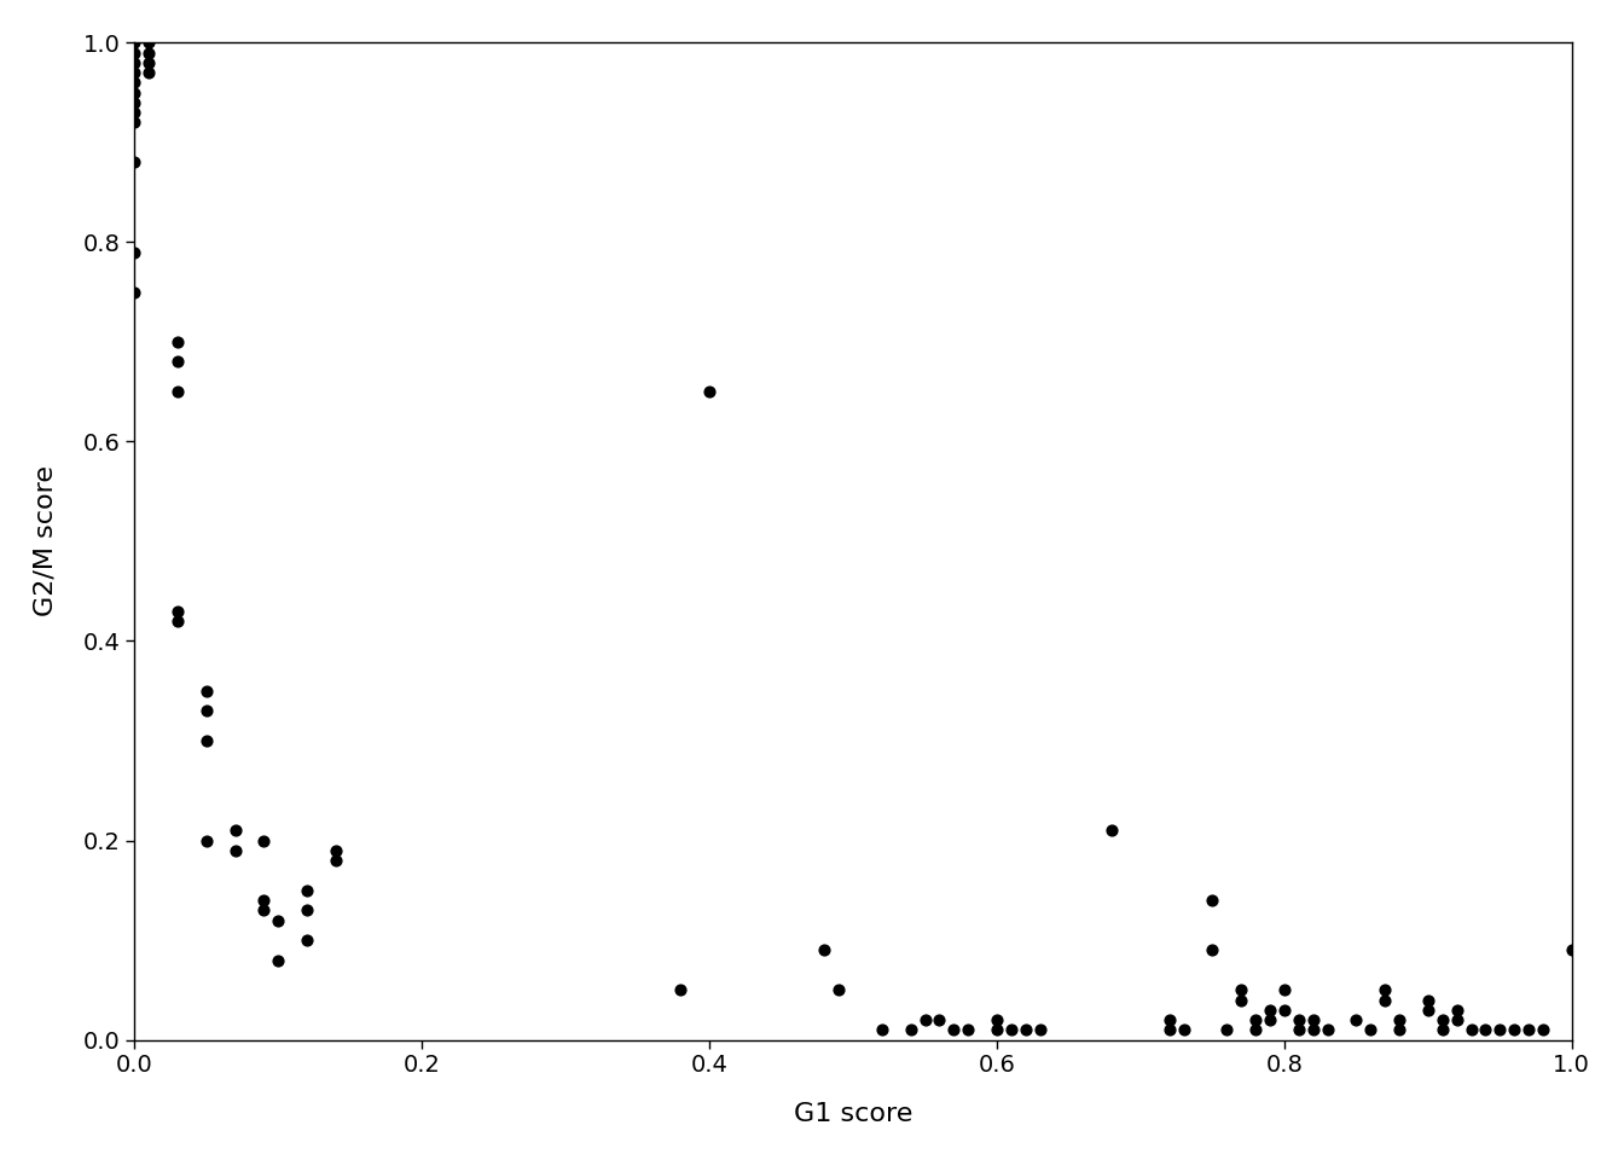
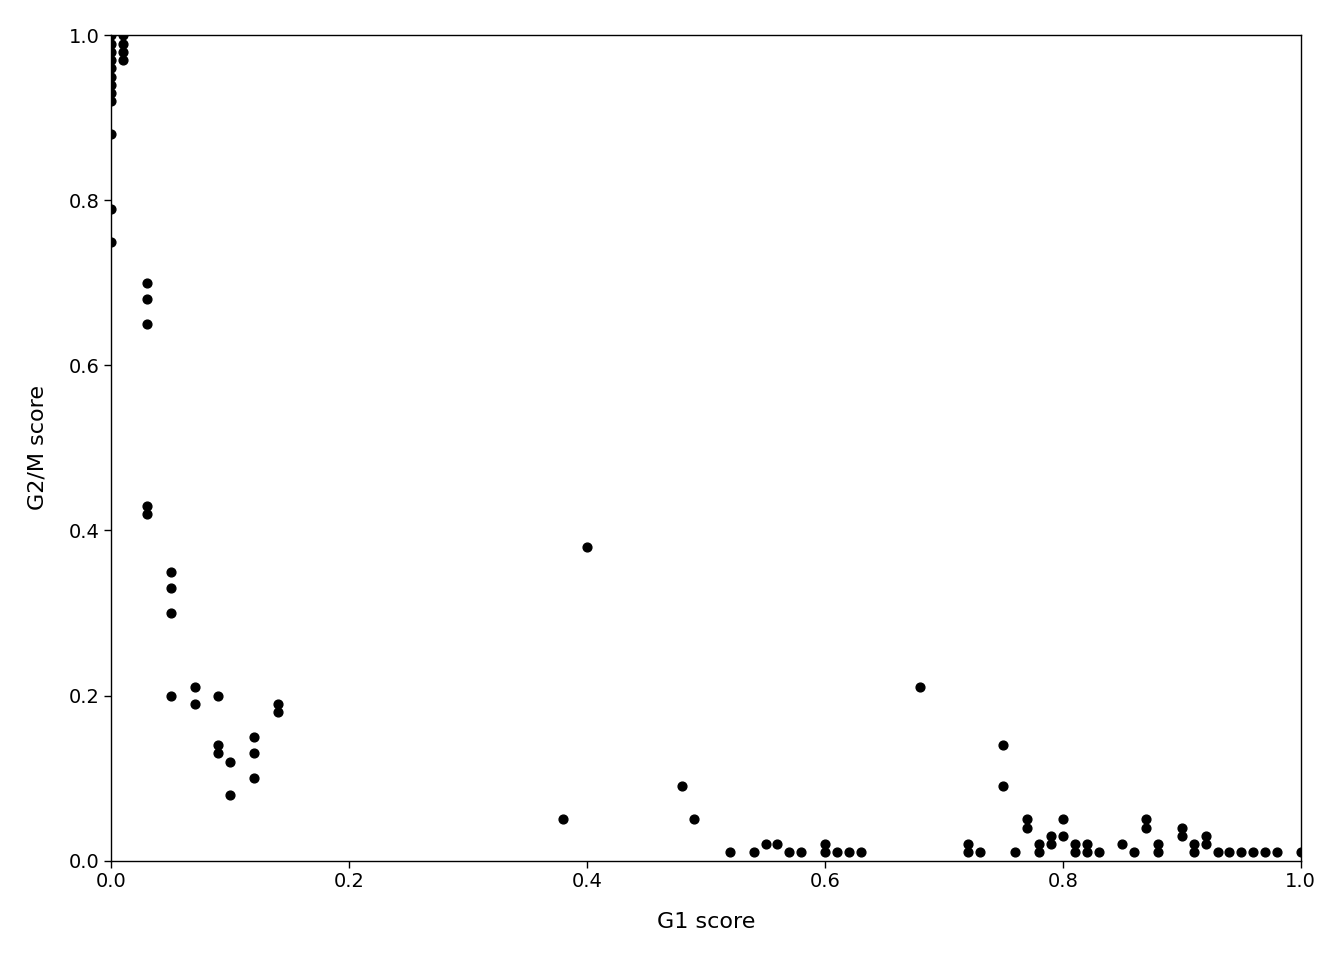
0.4: 0.65 -> 0.38
1.0: 0.09 -> 0.01
